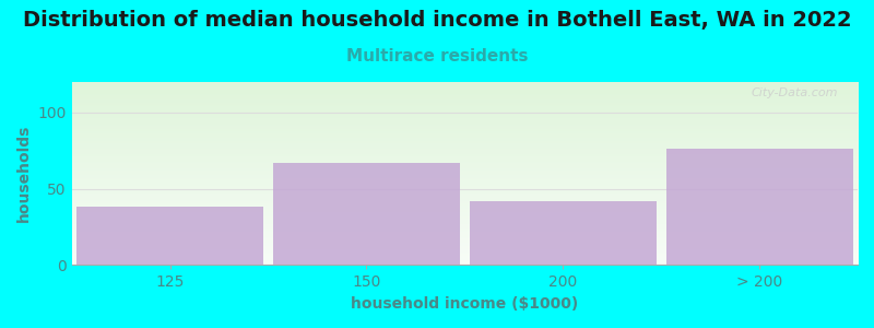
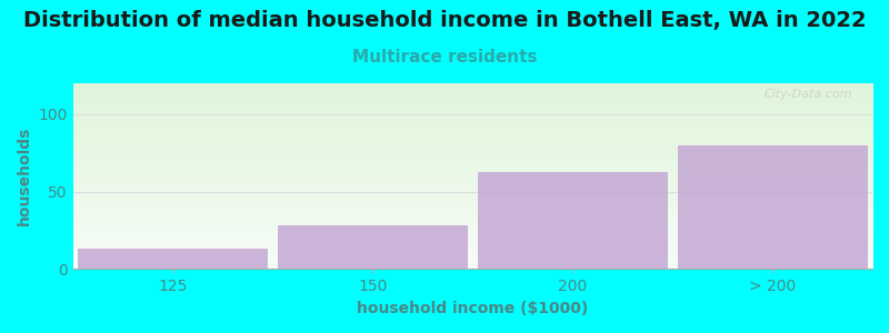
125: 38 -> 13
150: 67 -> 28
200: 42 -> 63
> 200: 76 -> 80
